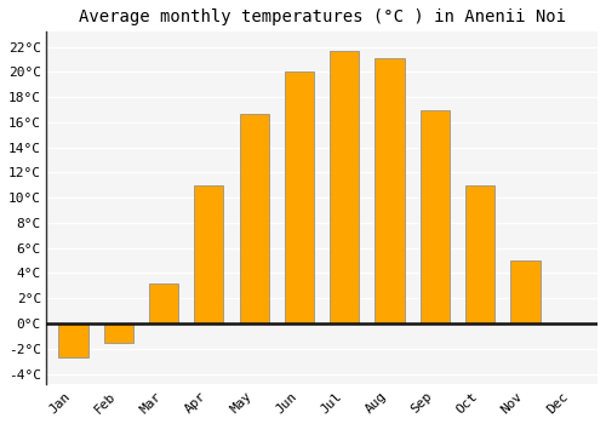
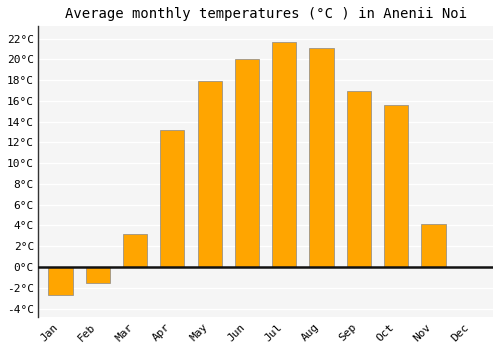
Apr: 11.0°C -> 13.2°C
May: 16.7°C -> 17.9°C
Oct: 11.0°C -> 15.6°C
Nov: 5.0°C -> 4.1°C
